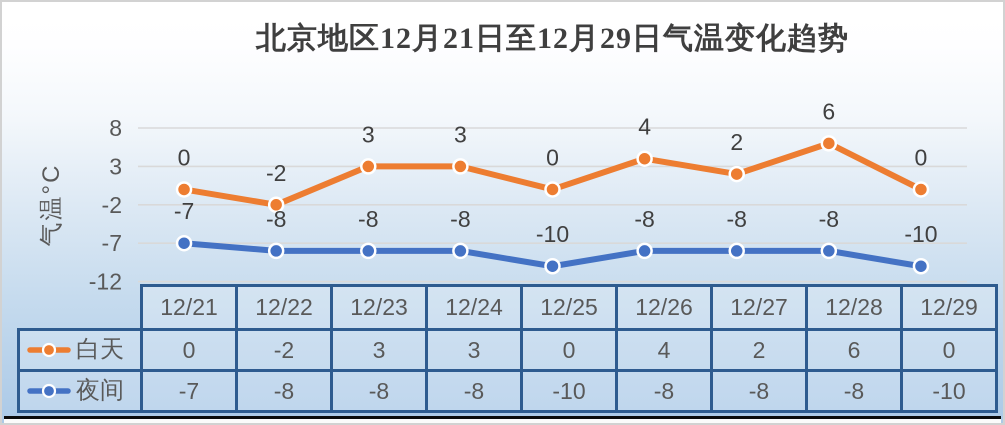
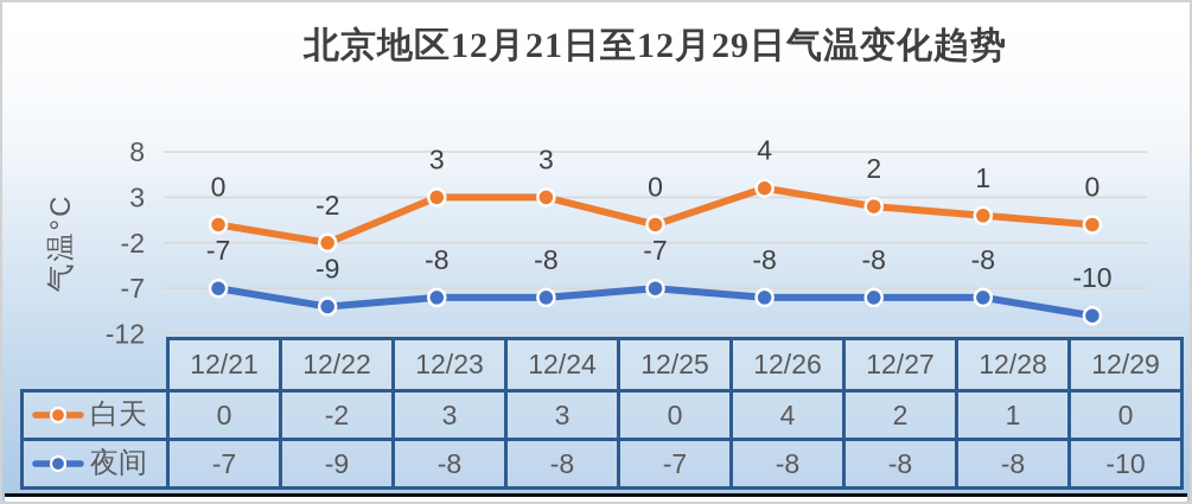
夜间/12/22: -8 -> -9
夜间/12/25: -10 -> -7
白天/12/28: 6 -> 1
